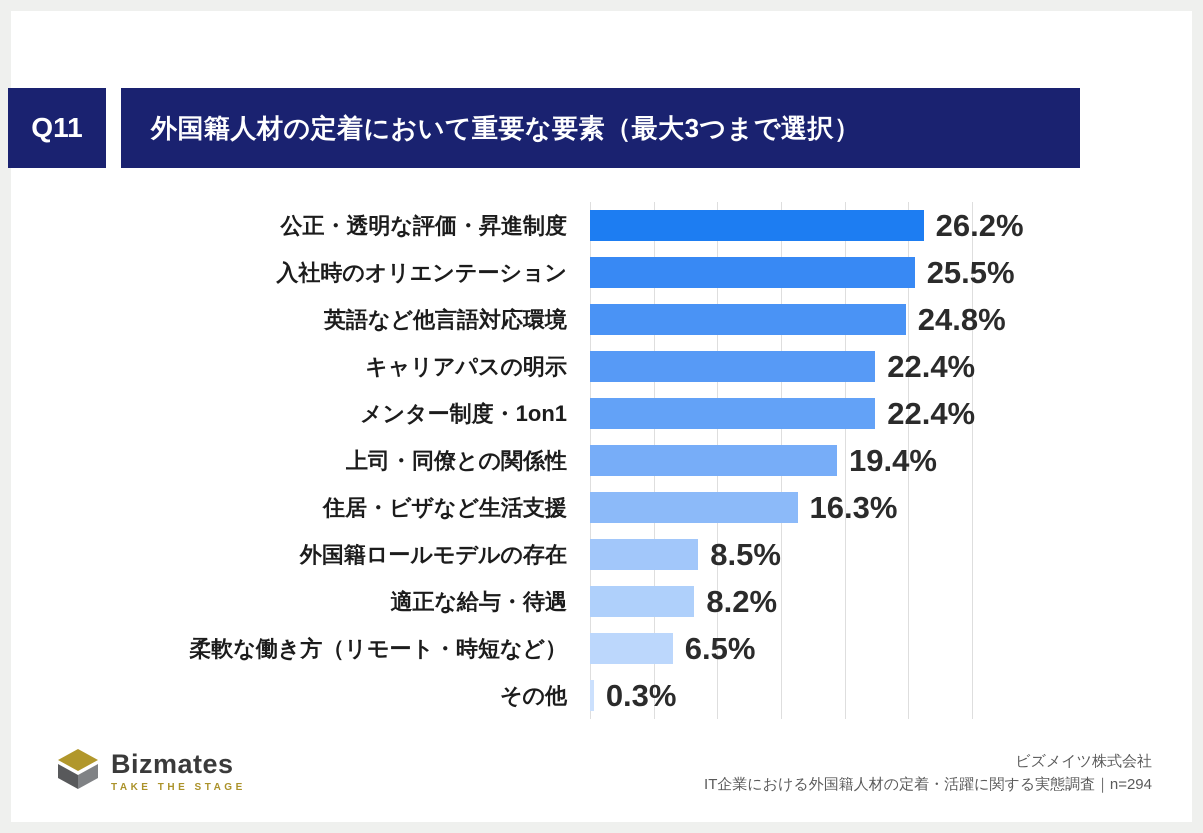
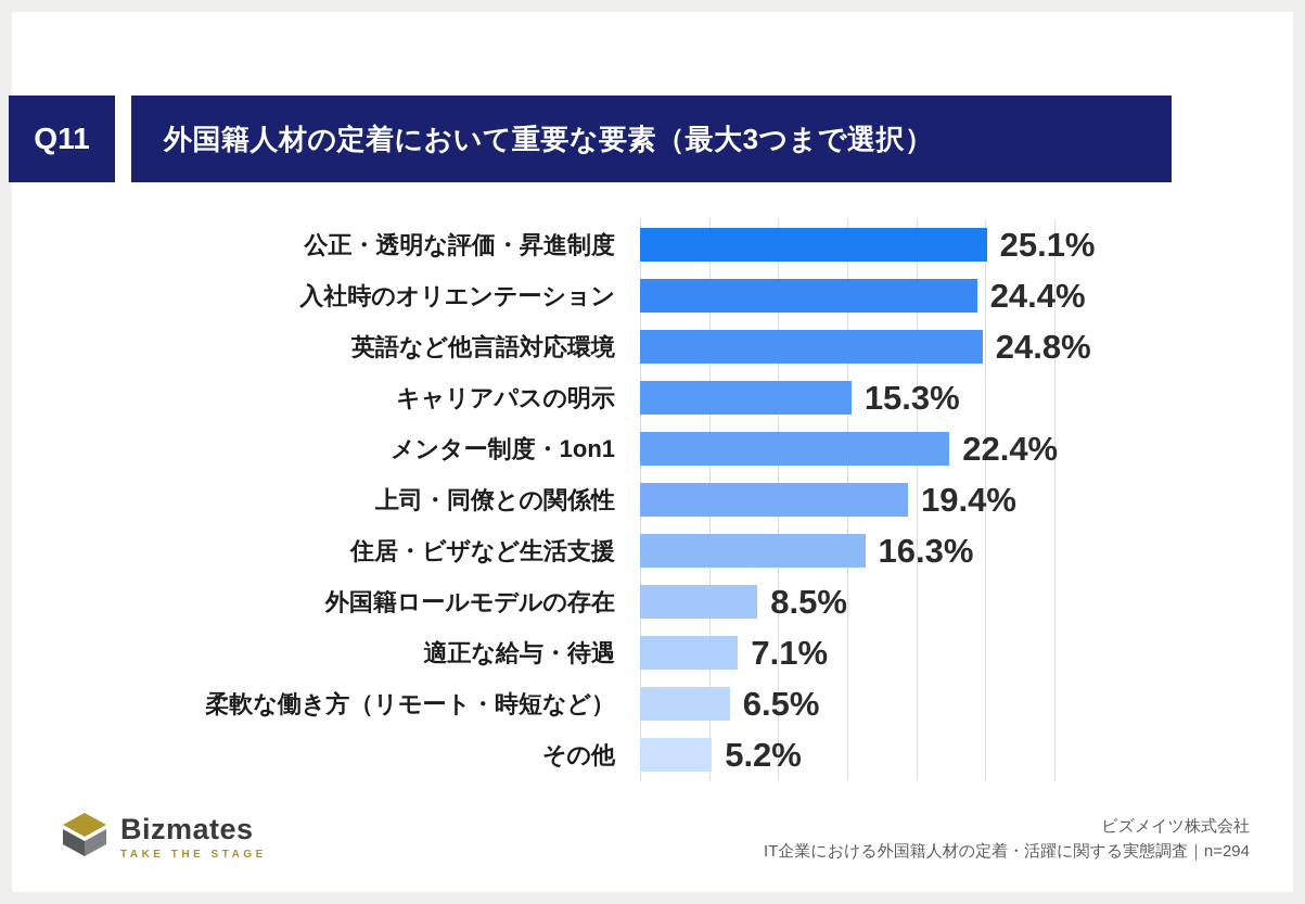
公正・透明な評価・昇進制度: 26.2% -> 25.1%
入社時のオリエンテーション: 25.5% -> 24.4%
キャリアパスの明示: 22.4% -> 15.3%
適正な給与・待遇: 8.2% -> 7.1%
その他: 0.3% -> 5.2%
